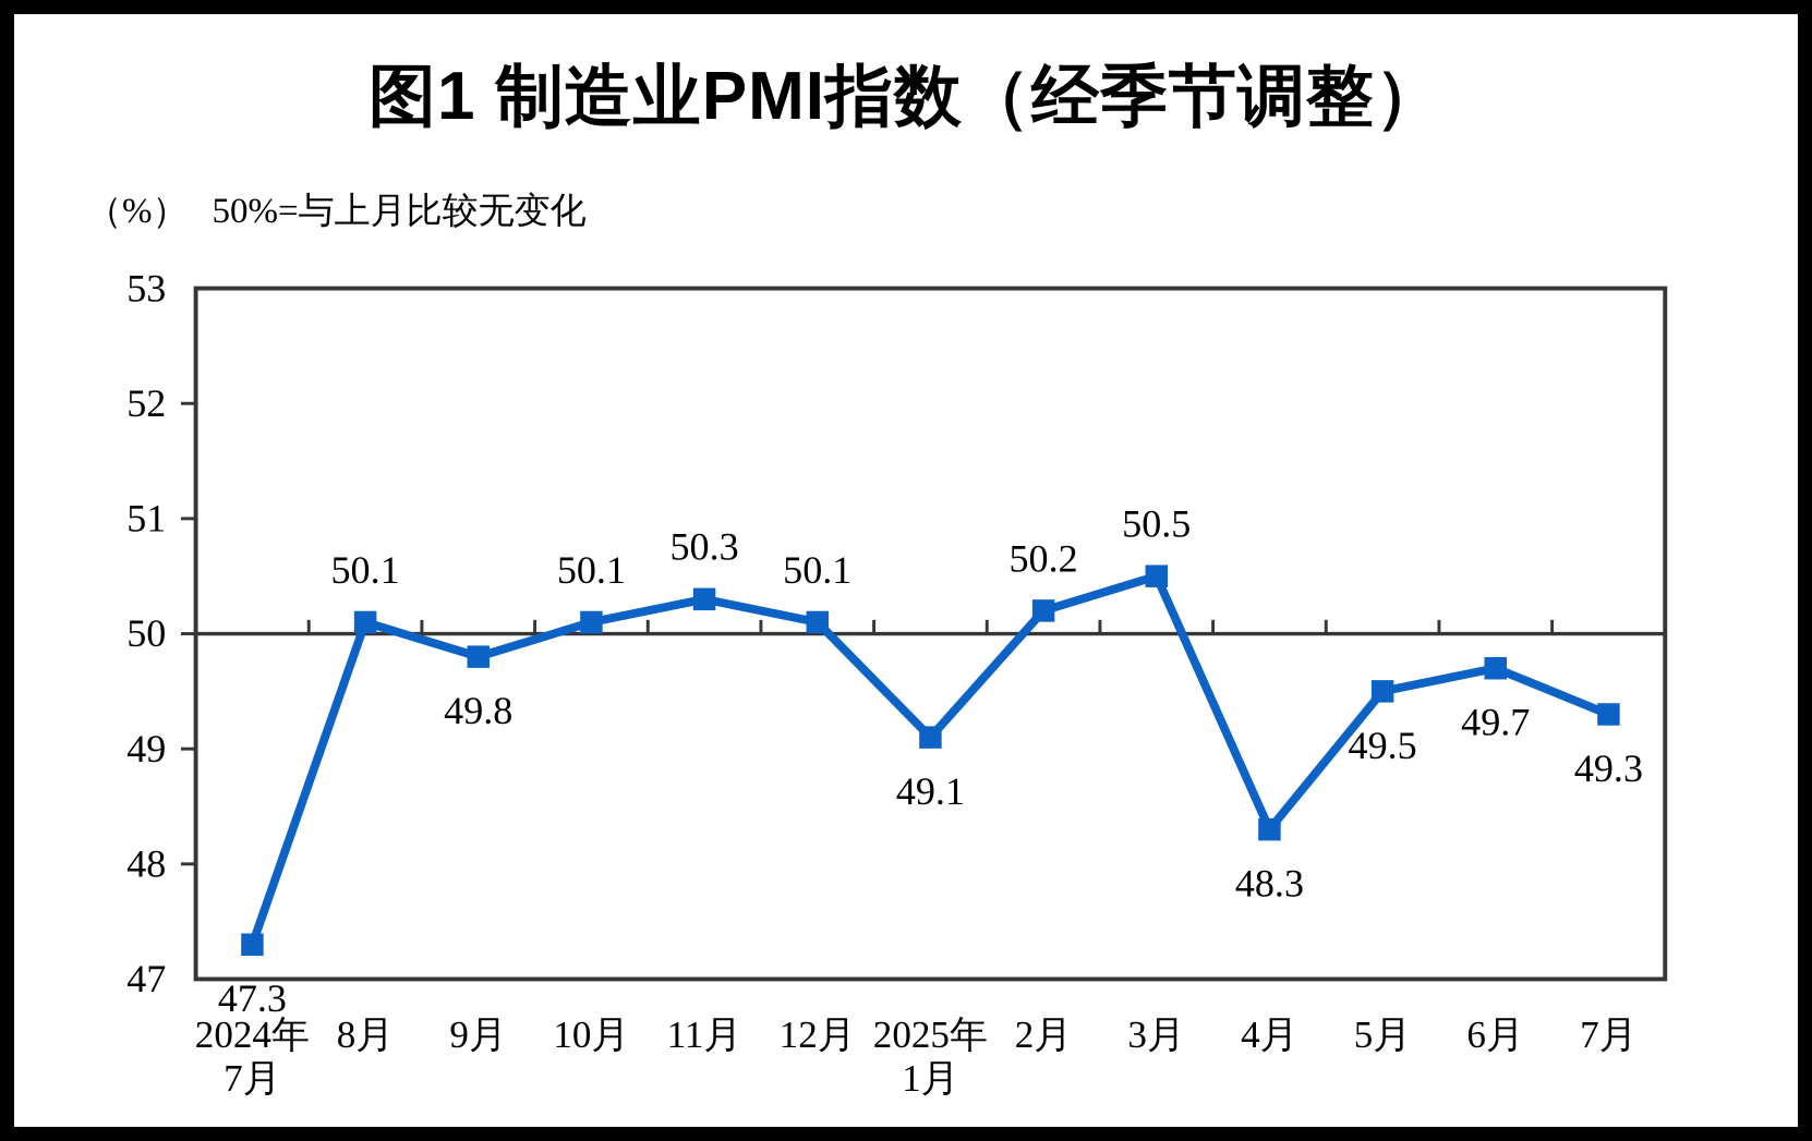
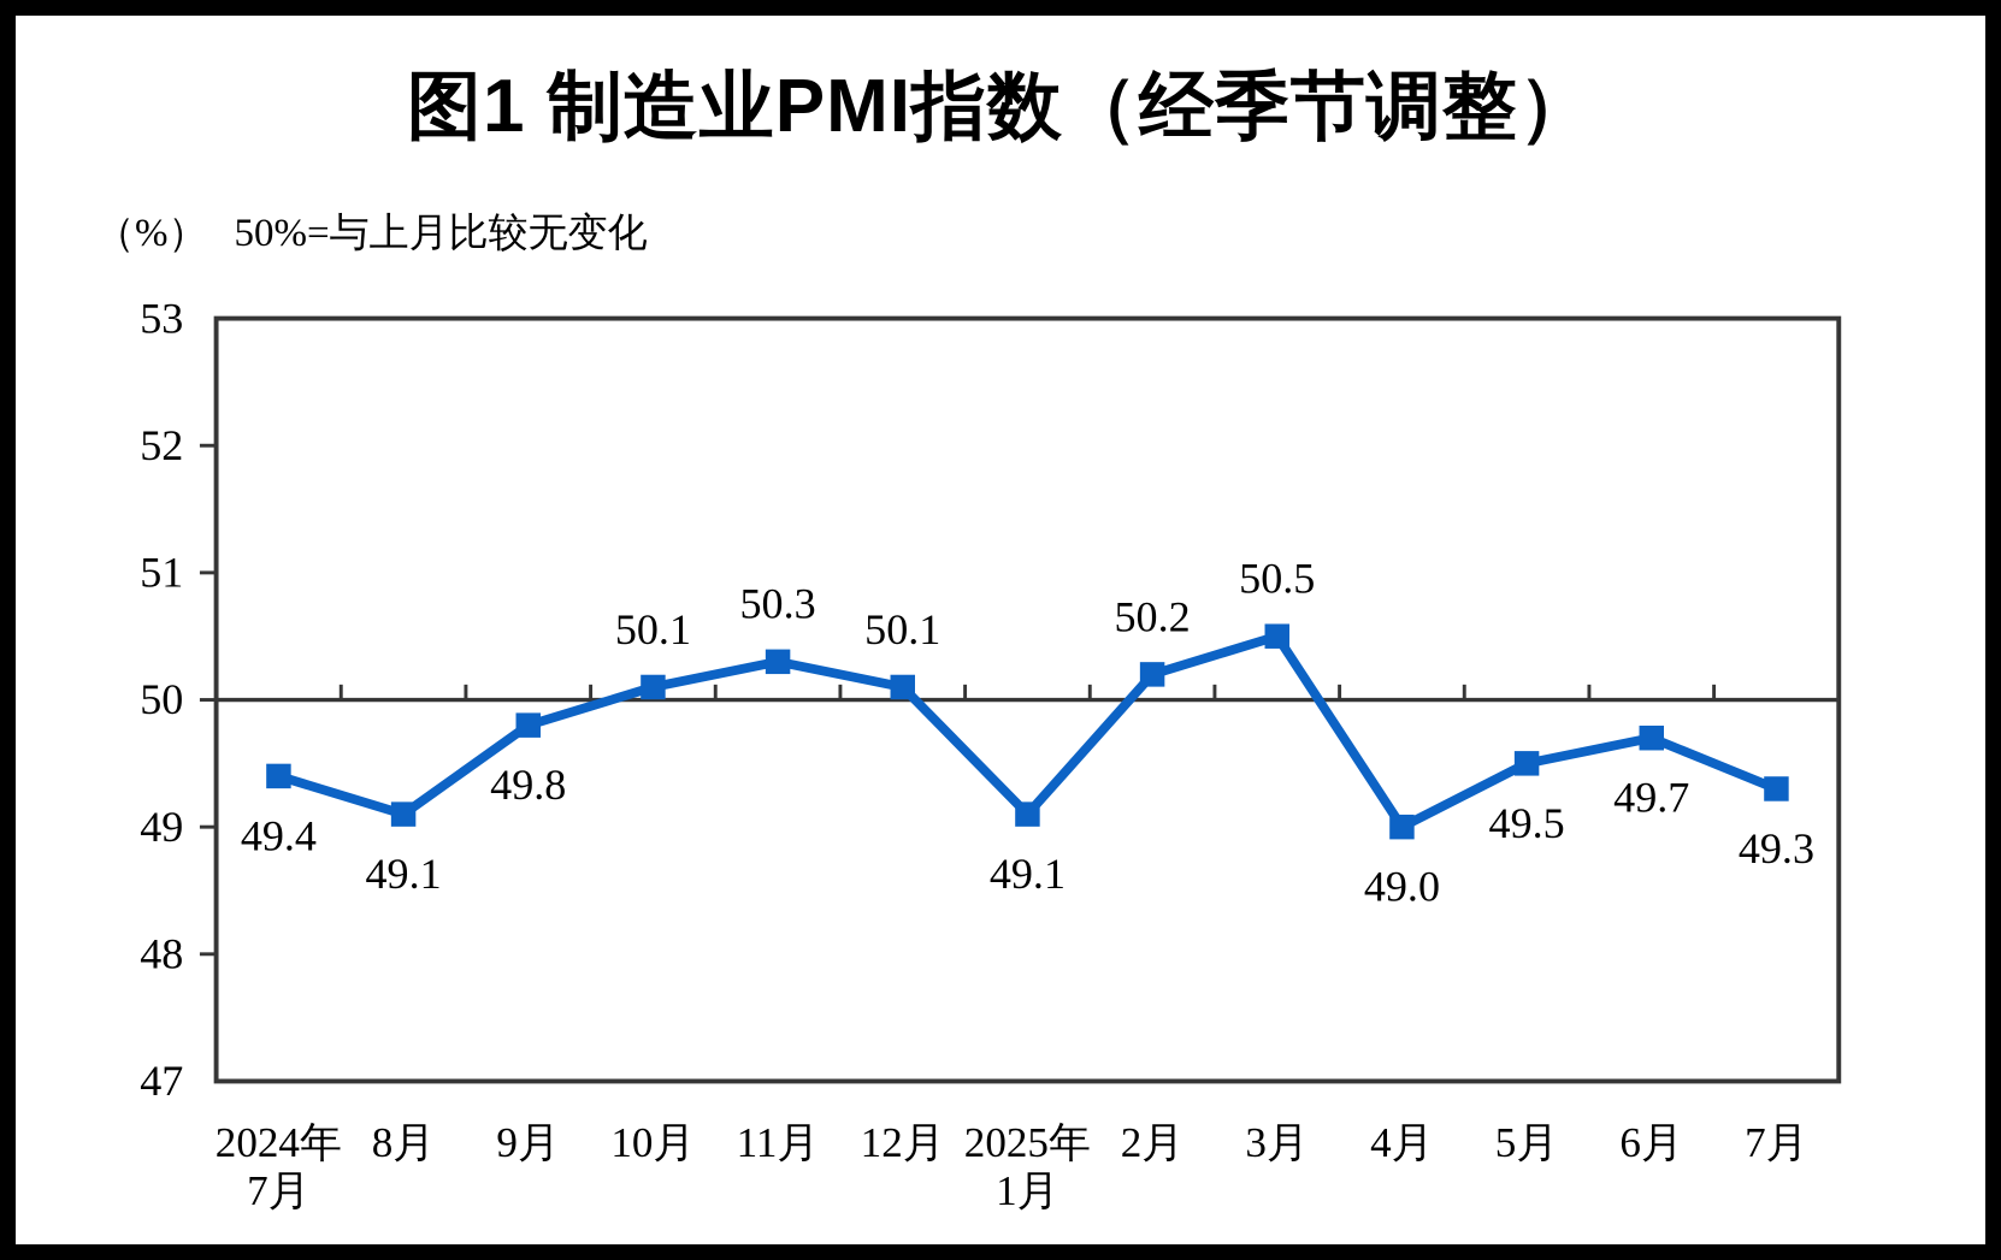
2024年 7月: 47.3 -> 49.4
8月: 50.1 -> 49.1
4月: 48.3 -> 49.0
